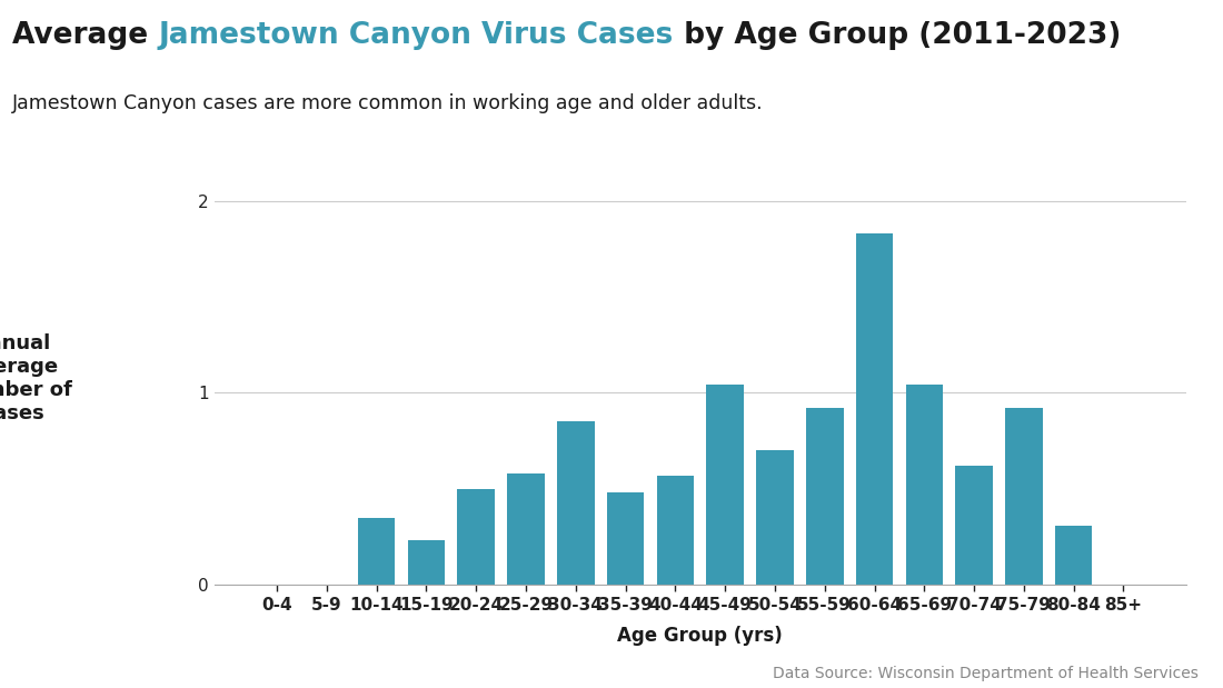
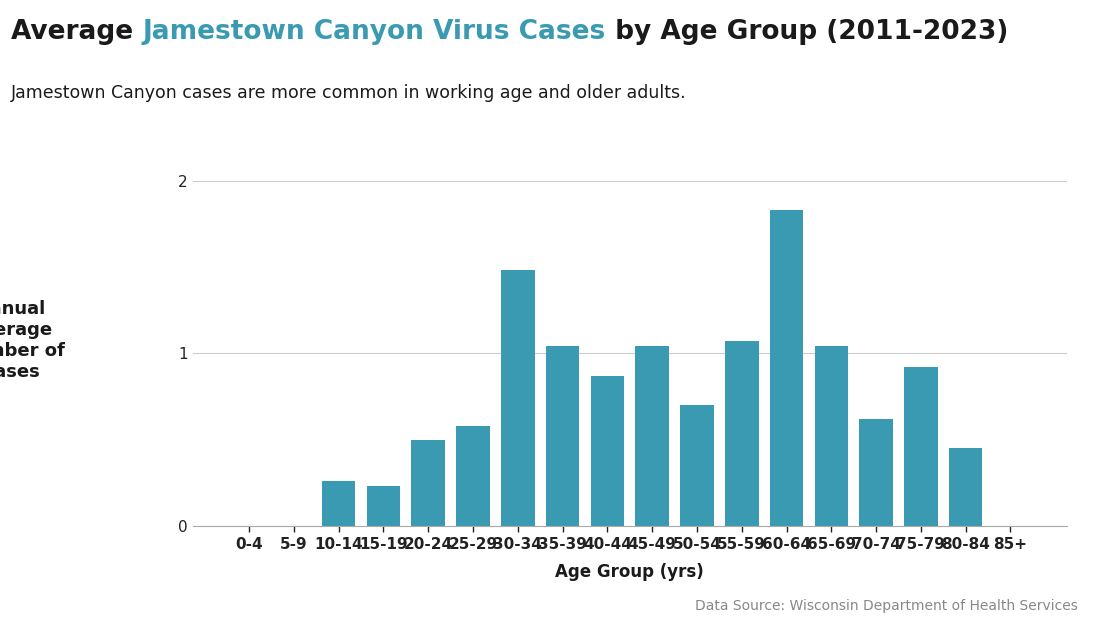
10-14: 0.35 -> 0.26
30-34: 0.85 -> 1.48
35-39: 0.48 -> 1.04
40-44: 0.57 -> 0.87
55-59: 0.92 -> 1.07
80-84: 0.31 -> 0.45
